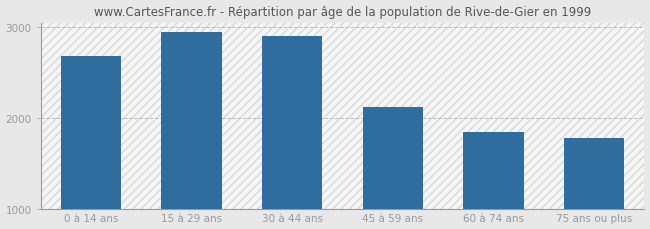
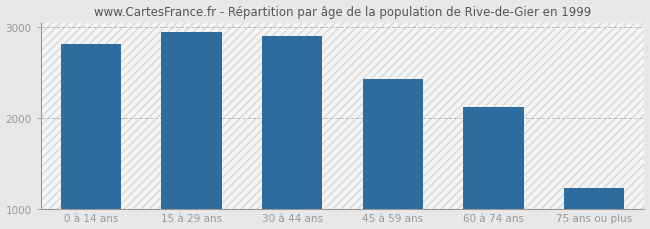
0 à 14 ans: 2680 -> 2820
45 à 59 ans: 2120 -> 2430
60 à 74 ans: 1840 -> 2120
75 ans ou plus: 1780 -> 1230
